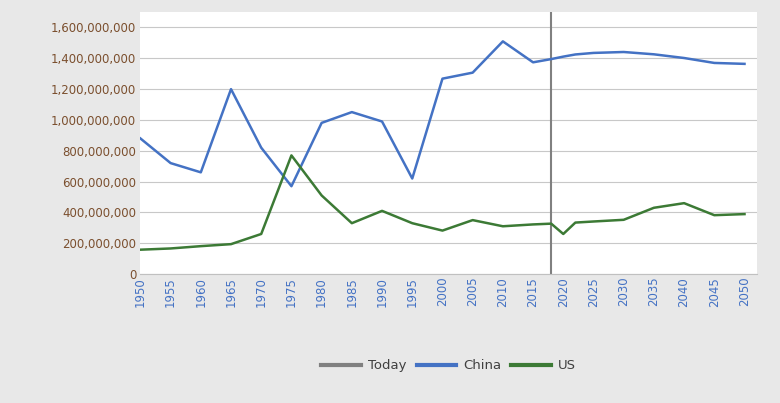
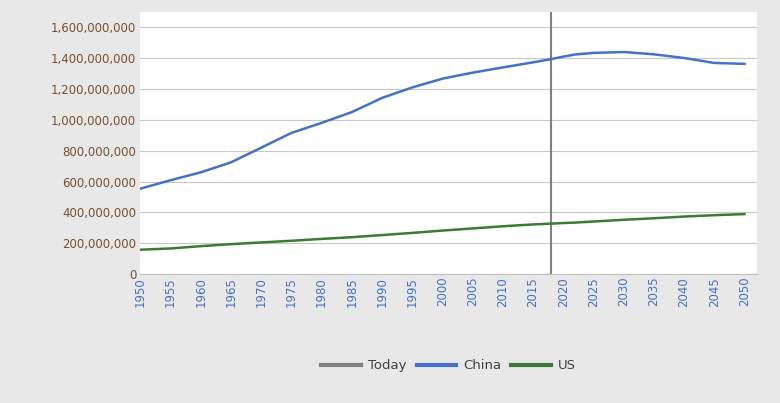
China/1950: 880,000,000 -> 550,000,000
China/1955: 720,000,000 -> 610,000,000
China/1965: 1,200,000,000 -> 720,000,000
US/1970: 260,000,000 -> 200,000,000
China/1975: 570,000,000 -> 920,000,000
US/1975: 770,000,000 -> 220,000,000
US/1980: 510,000,000 -> 230,000,000
US/1985: 330,000,000 -> 240,000,000
China/1990: 990,000,000 -> 1,140,000,000
US/1990: 410,000,000 -> 250,000,000
China/1995: 620,000,000 -> 1,210,000,000
US/1995: 330,000,000 -> 270,000,000
US/2005: 350,000,000 -> 300,000,000
China/2010: 1,510,000,000 -> 1,340,000,000
US/2020: 260,000,000 -> 330,000,000
US/2035: 430,000,000 -> 360,000,000
US/2040: 460,000,000 -> 370,000,000
